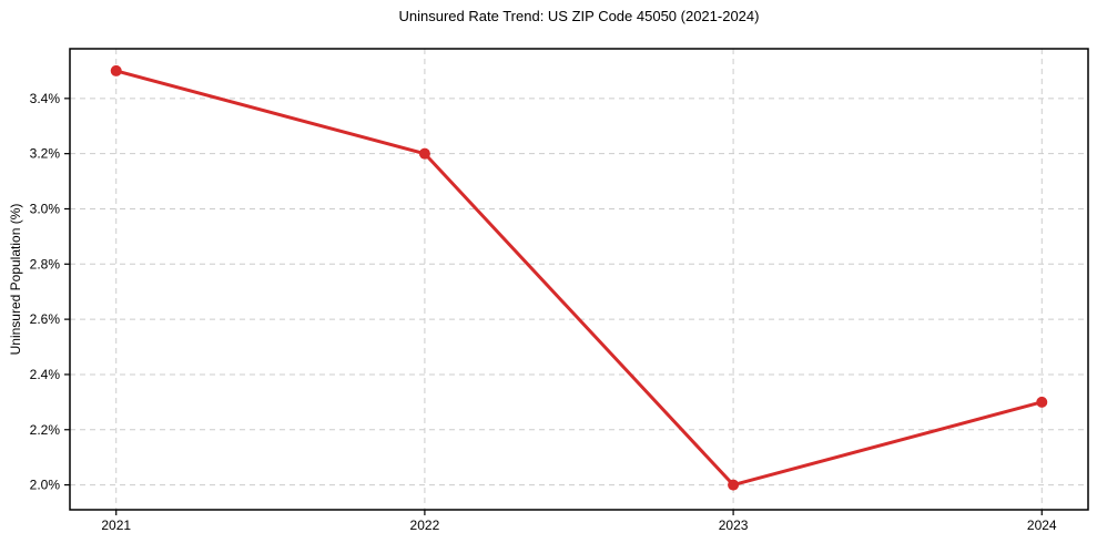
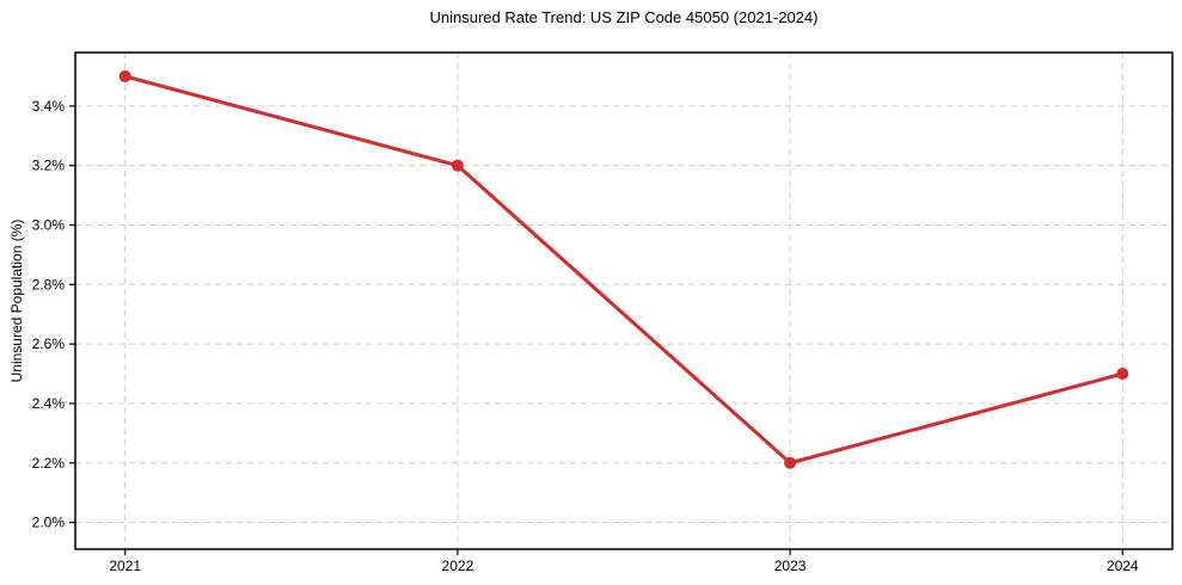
2023: 2.0% -> 2.2%
2024: 2.3% -> 2.5%
